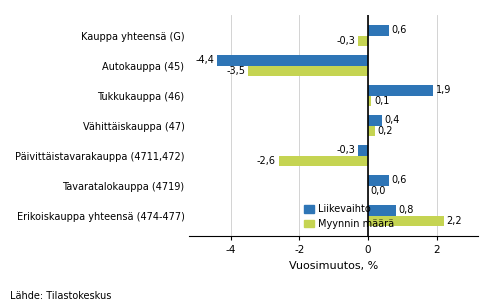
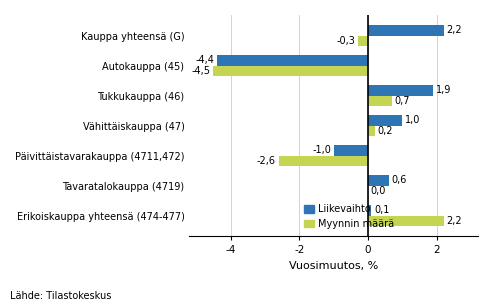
Liikevaihto/Kauppa yhteensä (G): 0,6 -> 2,2
Myynnin määrä/Autokauppa (45): -3,5 -> -4,5
Myynnin määrä/Tukkukauppa (46): 0,1 -> 0,7
Liikevaihto/Vähittäiskauppa (47): 0,4 -> 1,0
Liikevaihto/Päivittäistavarakauppa (4711,472): -0,3 -> -1,0
Liikevaihto/Erikoiskauppa yhteensä (474-477): 0,8 -> 0,1
